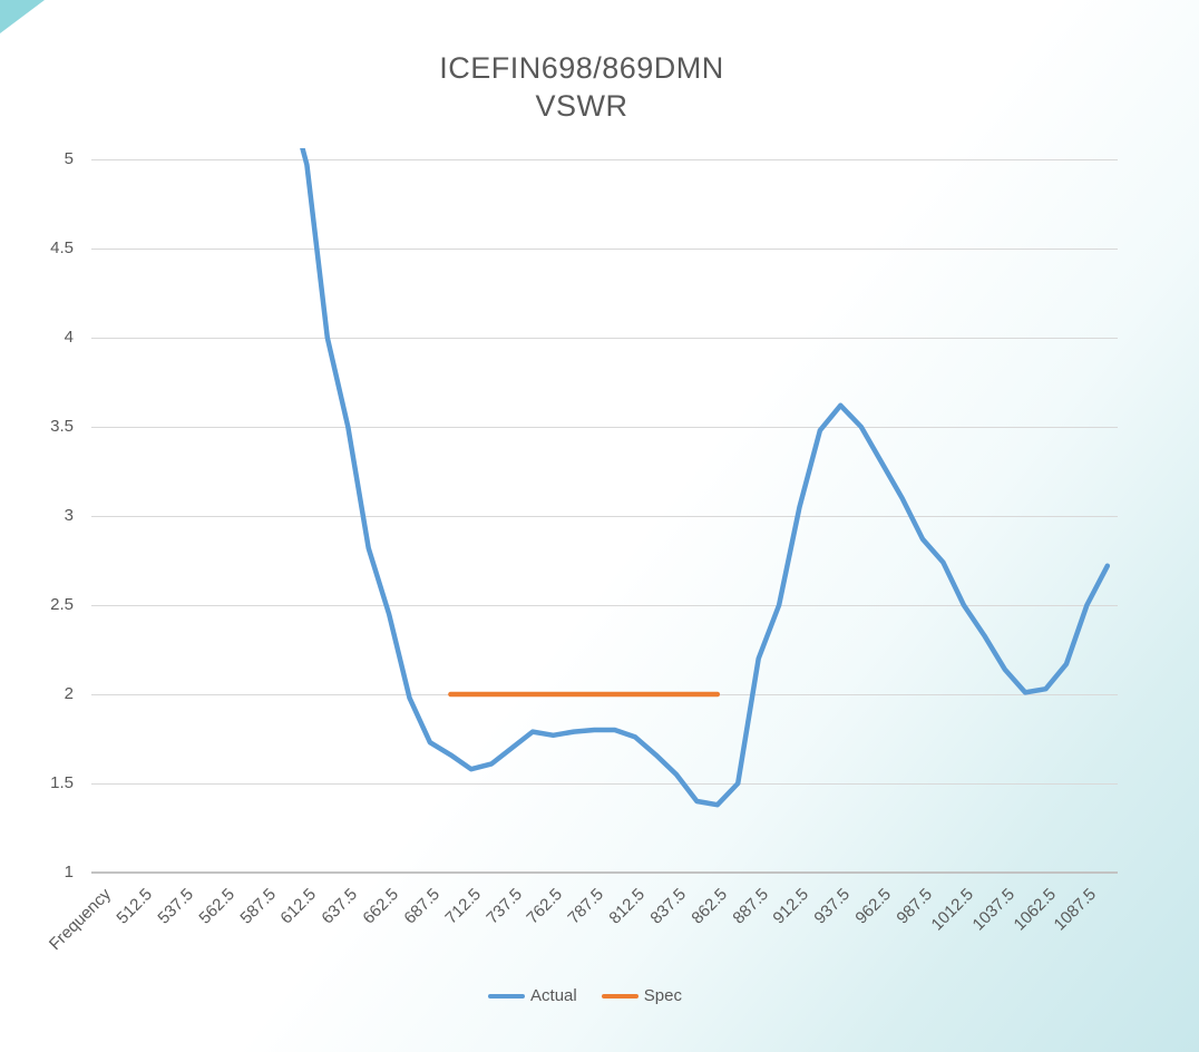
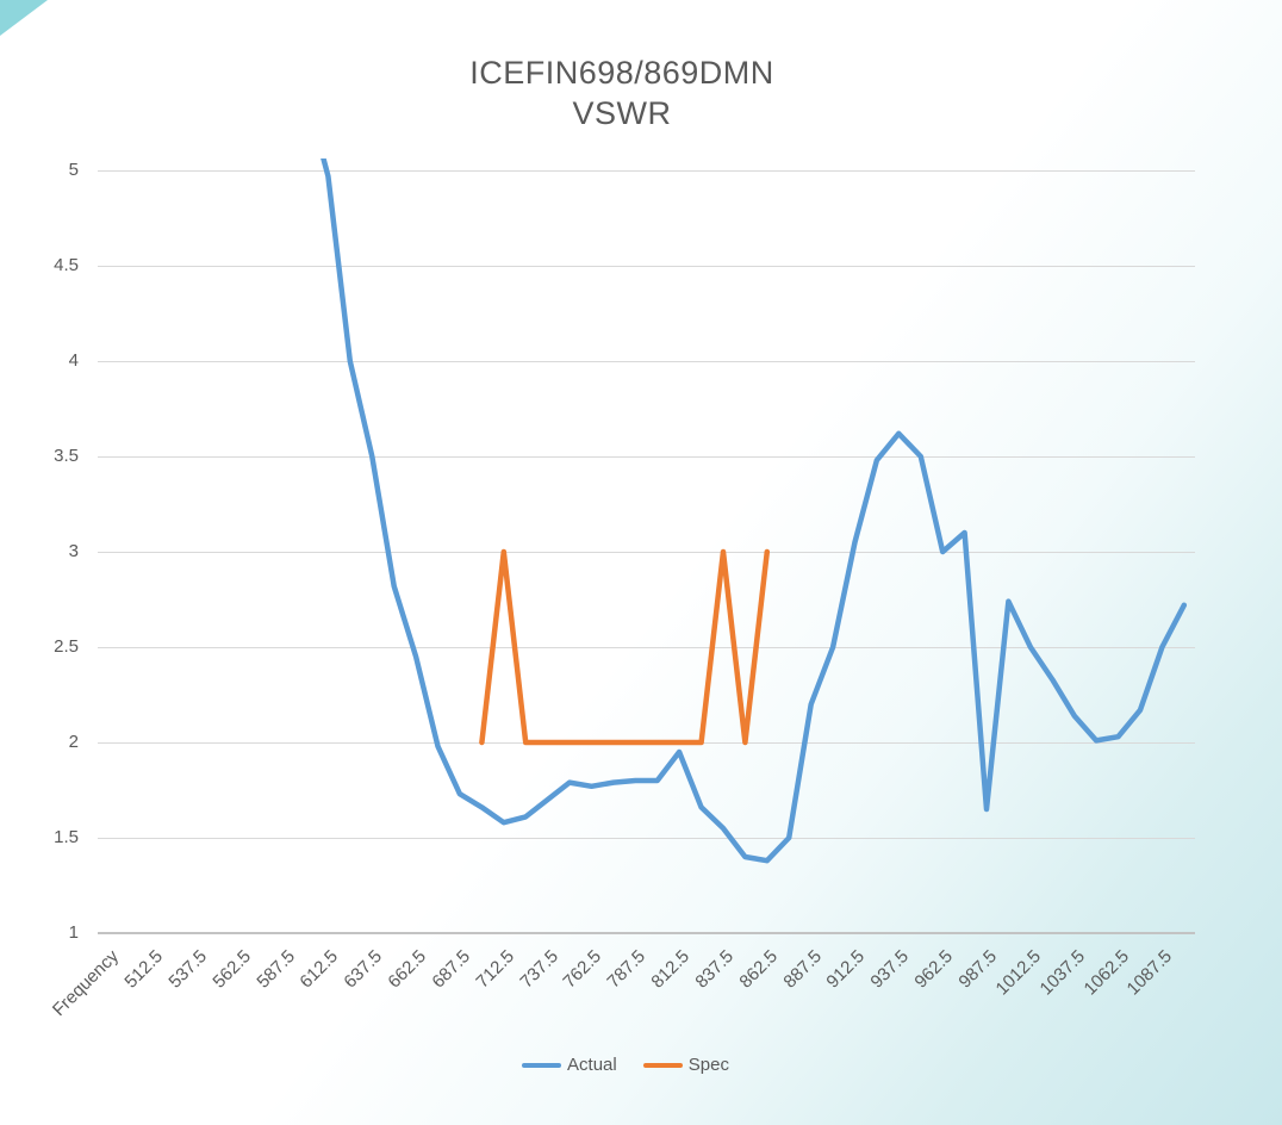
Spec/712.5: 2 -> 3
Actual/812.5: 1.76 -> 1.95
Spec/837.5: 2 -> 3
Spec/862.5: 2 -> 3
Actual/962.5: 3.30 -> 3.00
Actual/987.5: 2.87 -> 1.65
